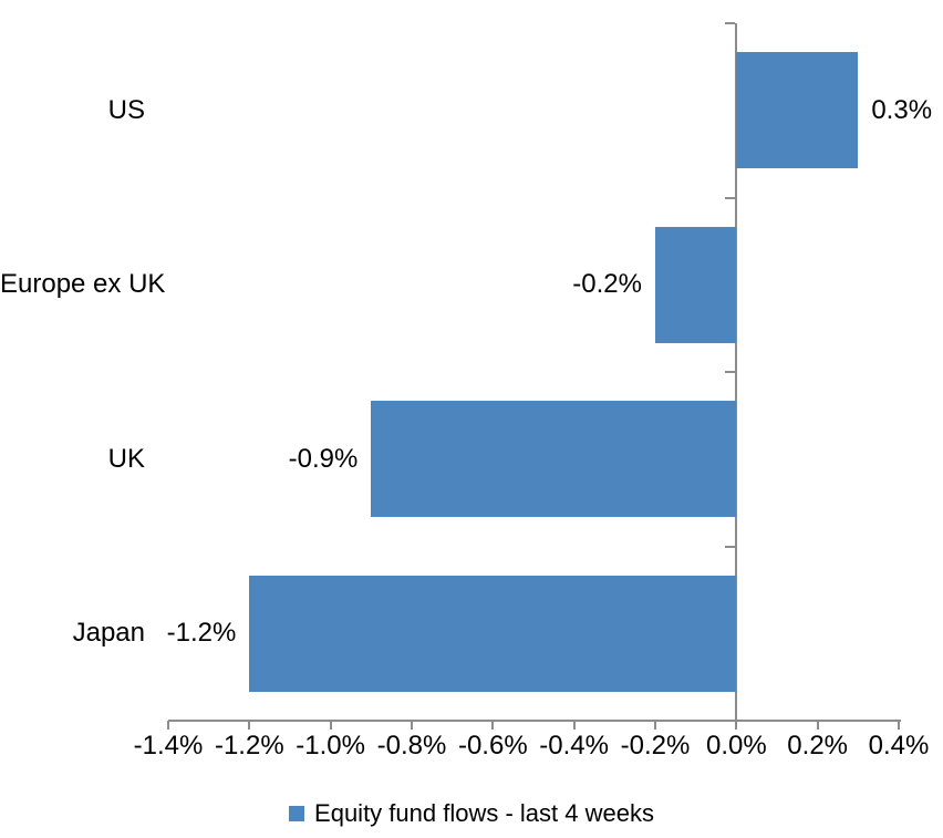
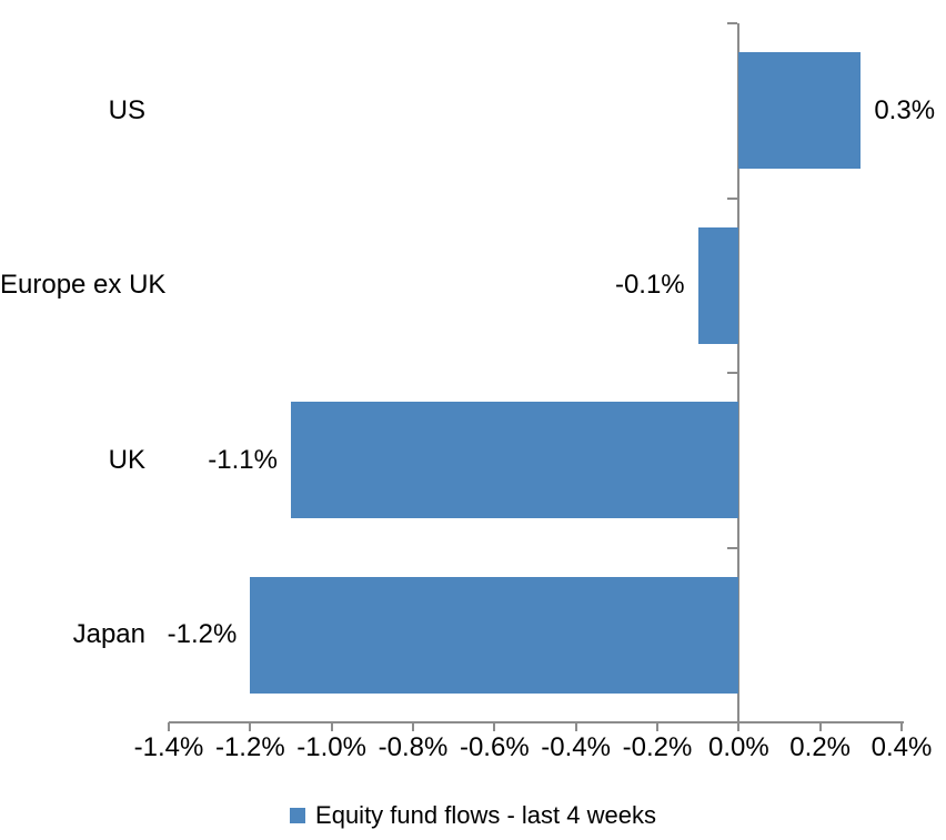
Europe ex UK: -0.2% -> -0.1%
UK: -0.9% -> -1.1%
